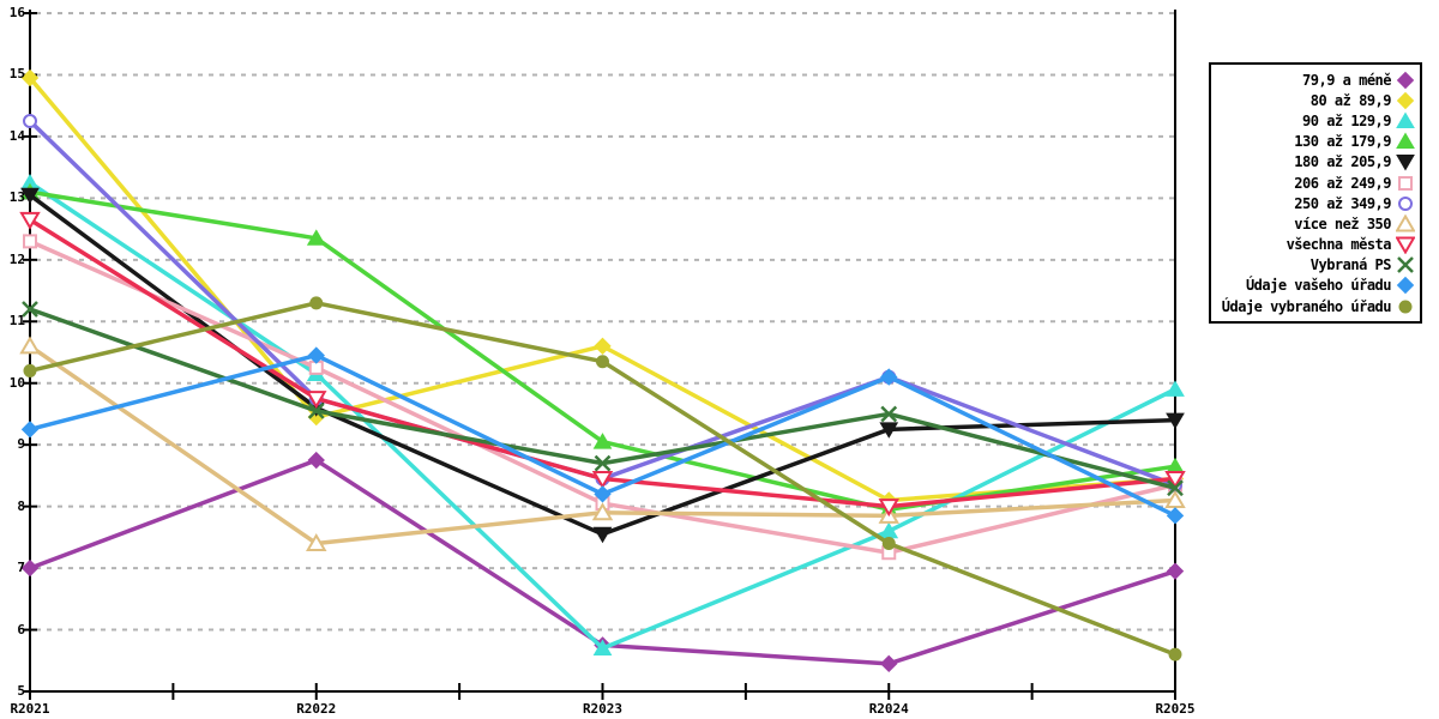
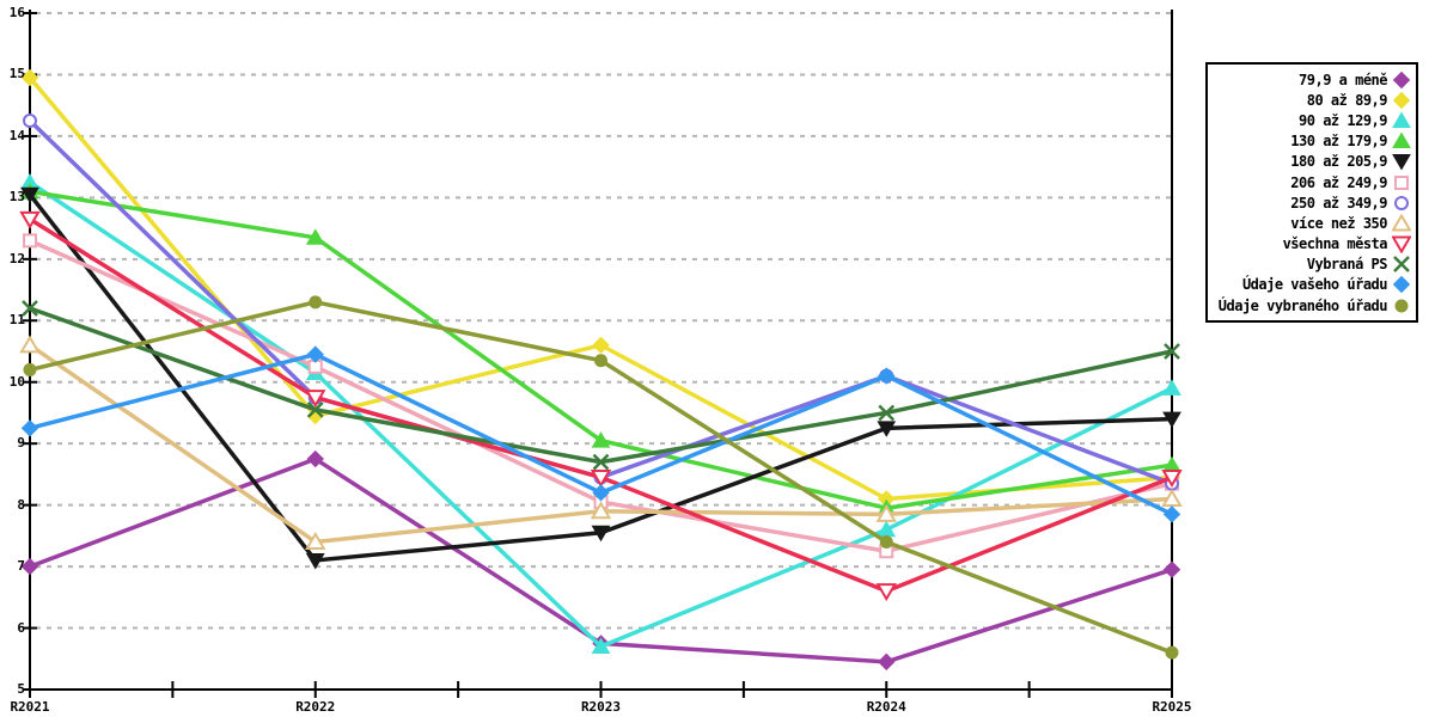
180 až 205,9/R2022: 9.6 -> 7.1
všechna města/R2024: 8.0 -> 6.6
Vybraná PS/R2025: 8.3 -> 10.5
